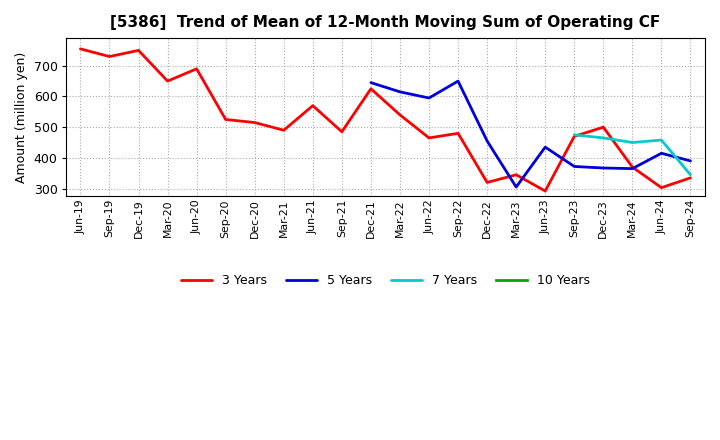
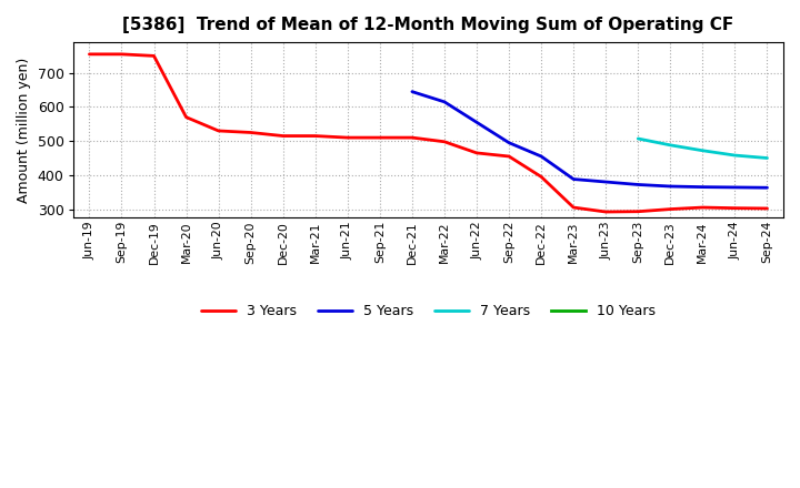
3 Years/Sep-19: 730 -> 755
3 Years/Mar-20: 650 -> 570
3 Years/Jun-20: 690 -> 530
3 Years/Mar-21: 490 -> 515
3 Years/Jun-21: 570 -> 510
3 Years/Sep-21: 485 -> 510
3 Years/Dec-21: 625 -> 510
3 Years/Mar-22: 540 -> 498
5 Years/Jun-22: 595 -> 555
3 Years/Sep-22: 480 -> 455
5 Years/Sep-22: 650 -> 495
3 Years/Dec-22: 320 -> 395
3 Years/Mar-23: 345 -> 305
5 Years/Mar-23: 305 -> 388
5 Years/Jun-23: 435 -> 380
3 Years/Sep-23: 470 -> 293
7 Years/Sep-23: 475 -> 507
3 Years/Dec-23: 500 -> 300
7 Years/Dec-23: 465 -> 488
3 Years/Mar-24: 370 -> 305
7 Years/Mar-24: 450 -> 472
5 Years/Jun-24: 415 -> 364
3 Years/Sep-24: 335 -> 302
5 Years/Sep-24: 390 -> 363
7 Years/Sep-24: 345 -> 450
